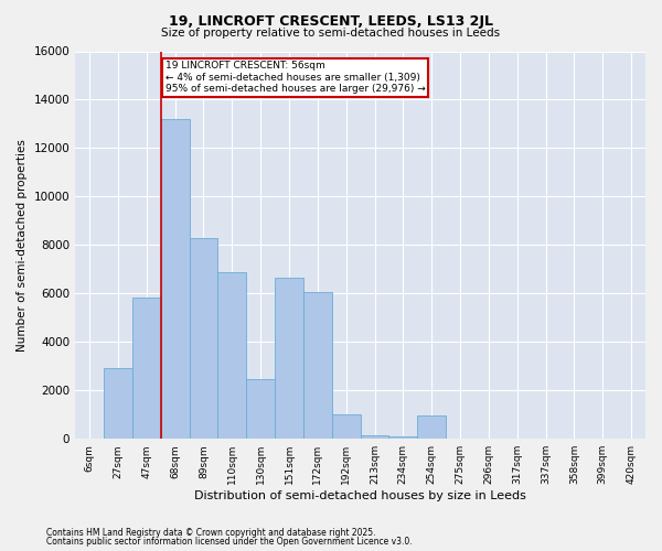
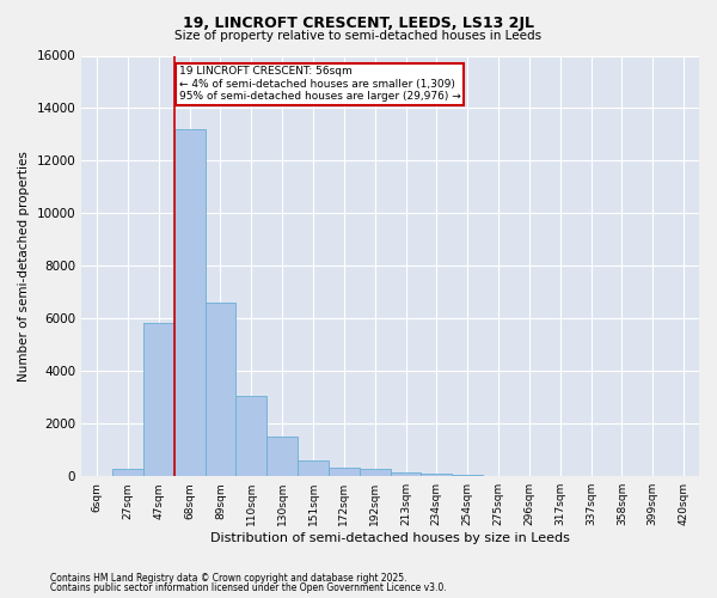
27sqm: 2900 -> 300
89sqm: 8300 -> 6600
110sqm: 6900 -> 3050
130sqm: 2450 -> 1500
151sqm: 6650 -> 600
172sqm: 6050 -> 350
192sqm: 1000 -> 270
254sqm: 950 -> 60
